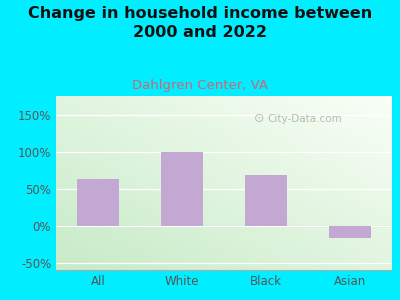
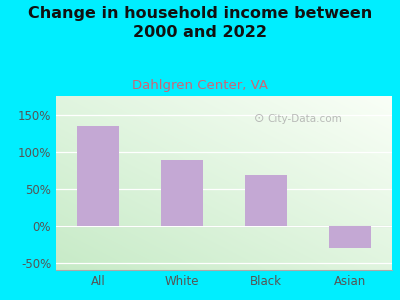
All: 63% -> 134%
White: 100% -> 88%
Asian: -17% -> -30%
